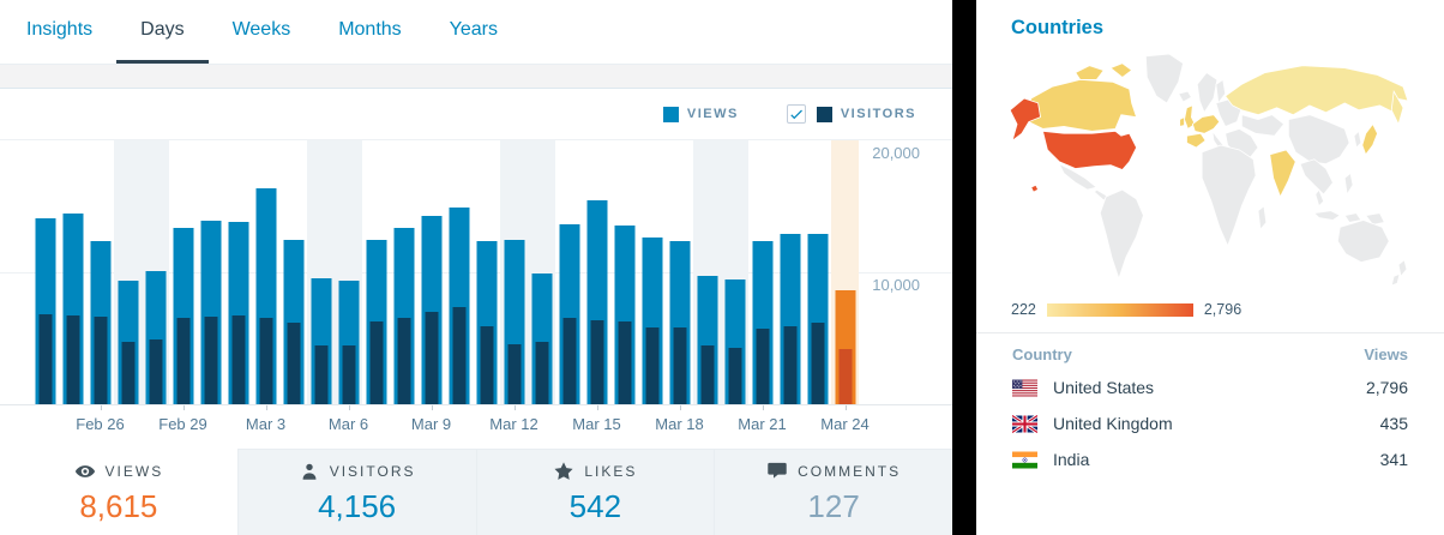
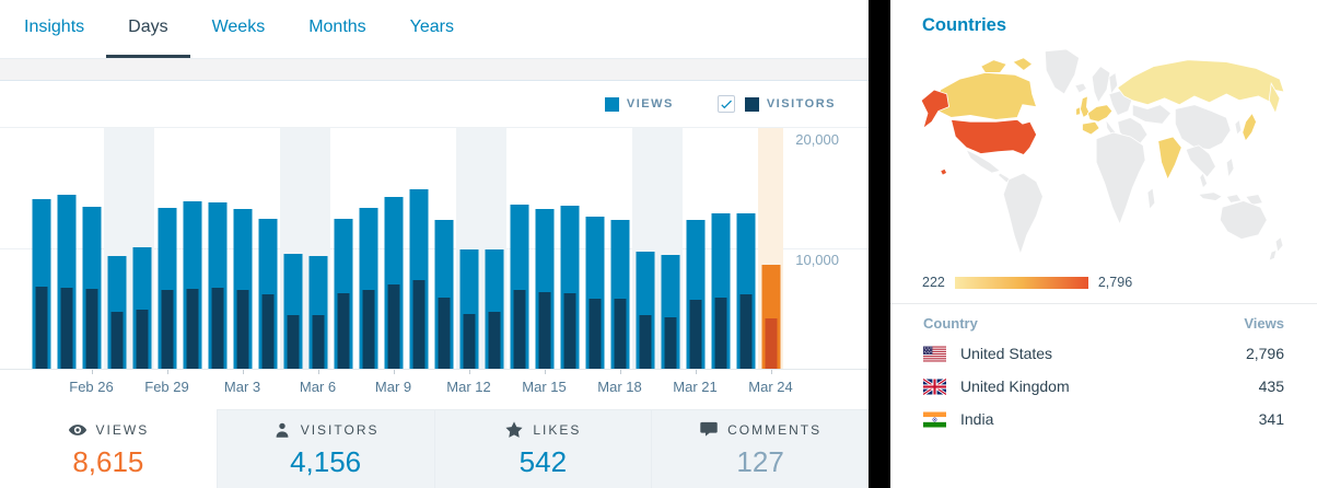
Views/Feb 26: 12400 -> 13500
Views/Mar 3: 16400 -> 13300
Views/Mar 12: 12500 -> 9900
Views/Mar 15: 15500 -> 13200
